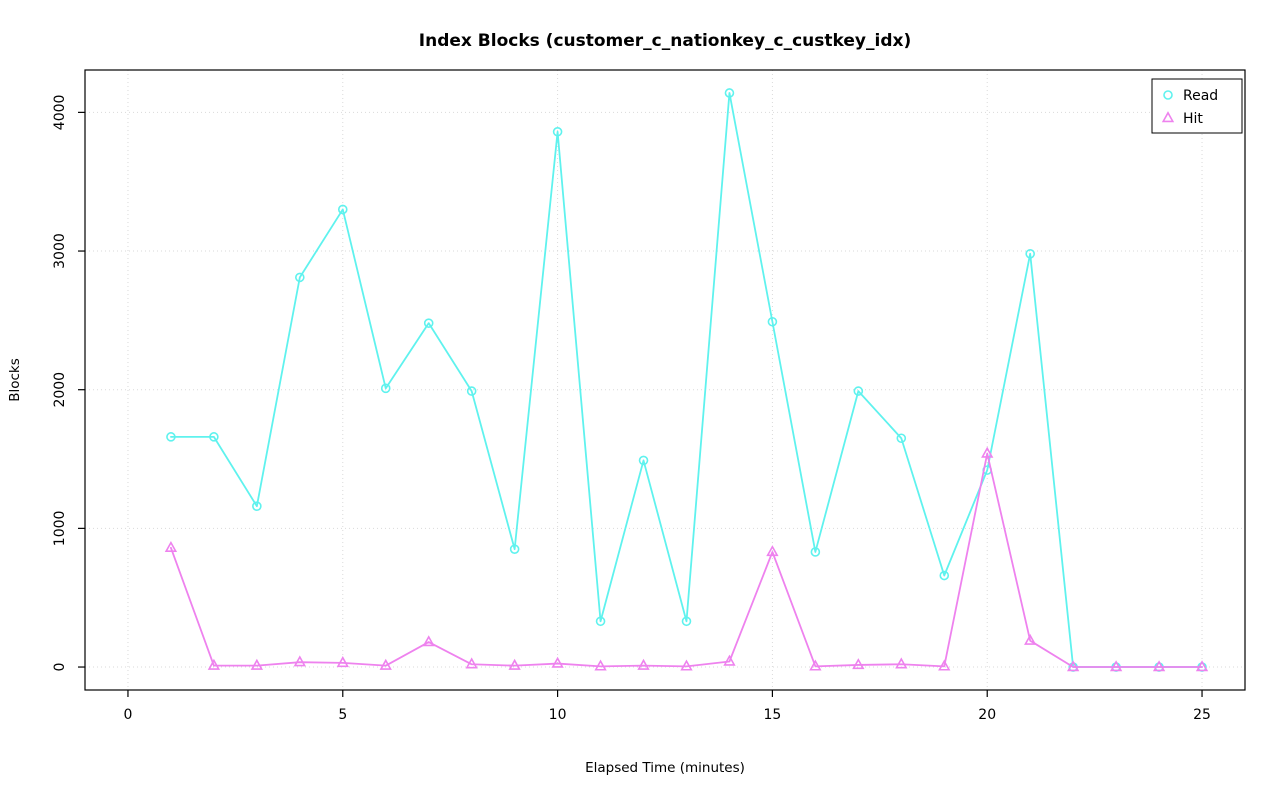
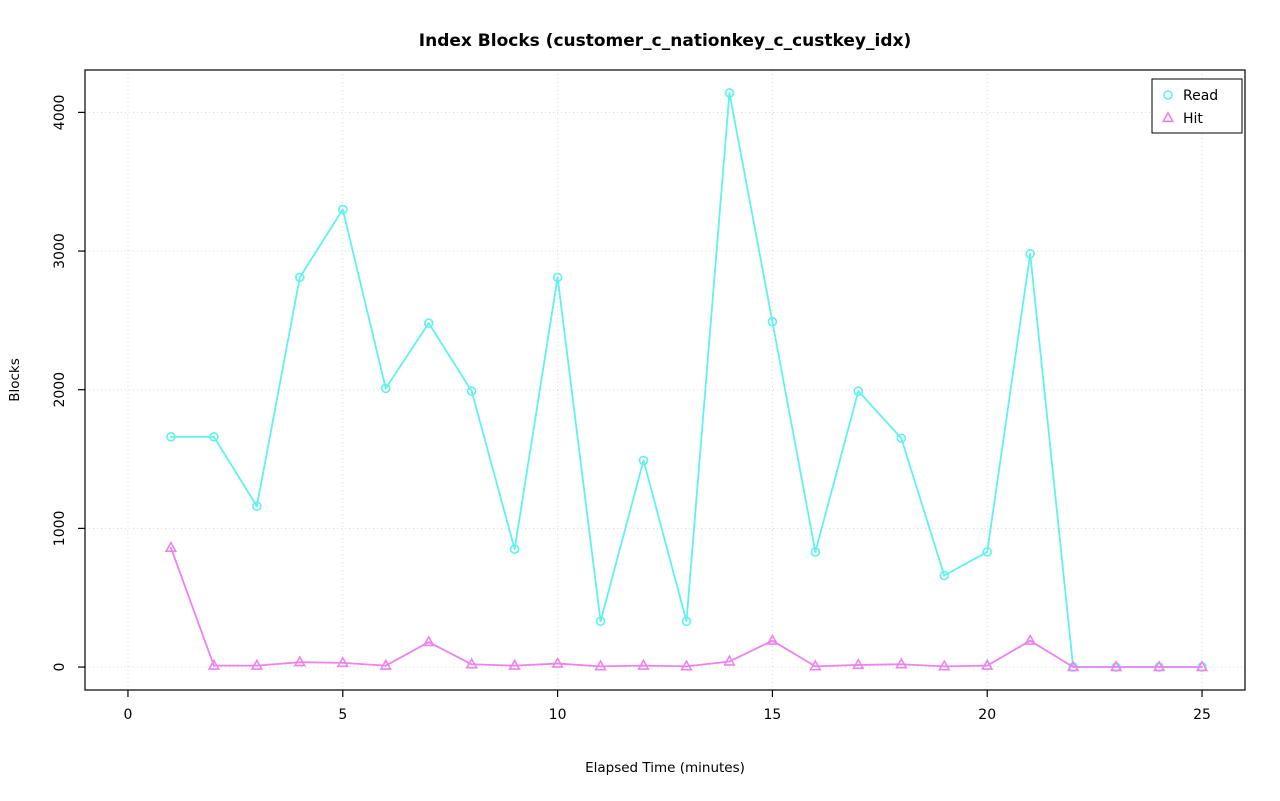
Read/10: 3860 -> 2810
Hit/15: 830 -> 190
Read/20: 1420 -> 830
Hit/20: 1540 -> 10
